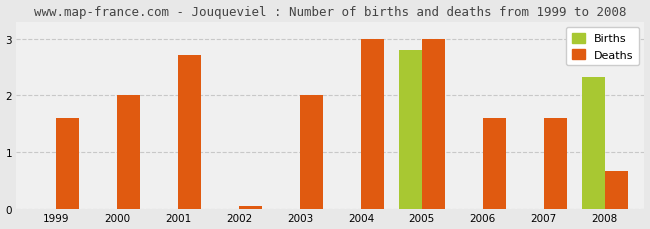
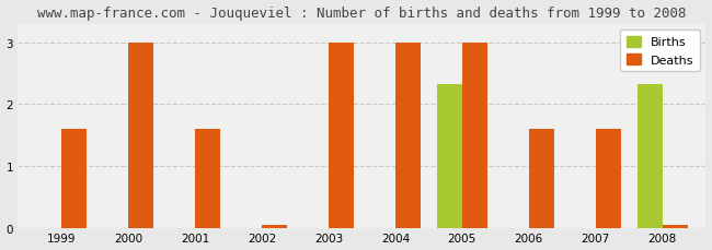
Deaths/2000: 2.00 -> 3.00
Deaths/2001: 2.72 -> 1.60
Deaths/2003: 2.00 -> 3.00
Births/2005: 2.80 -> 2.33
Deaths/2008: 0.68 -> 0.05
